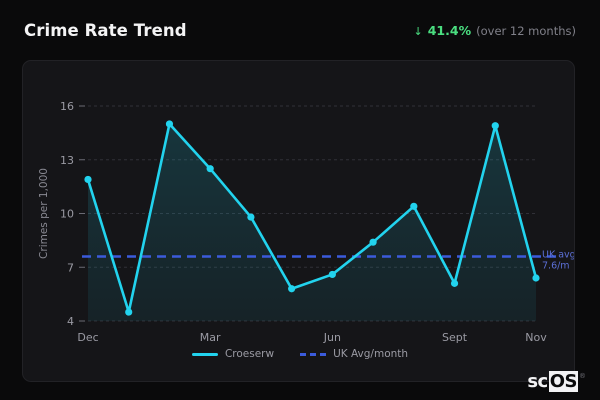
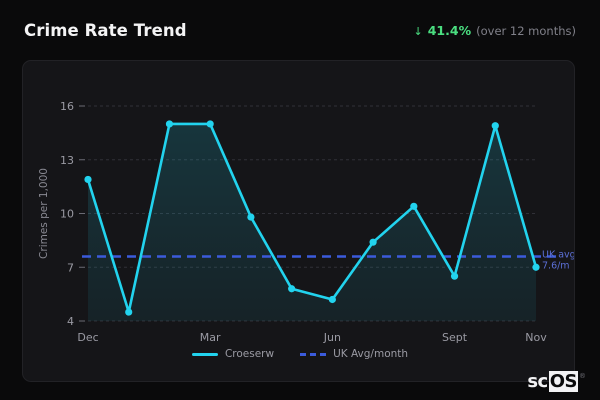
Croeserw/Mar: 12.5 -> 15.0
Croeserw/Jun: 6.6 -> 5.2
Croeserw/Sept: 6.1 -> 6.5
Croeserw/Nov: 6.4 -> 7.0
